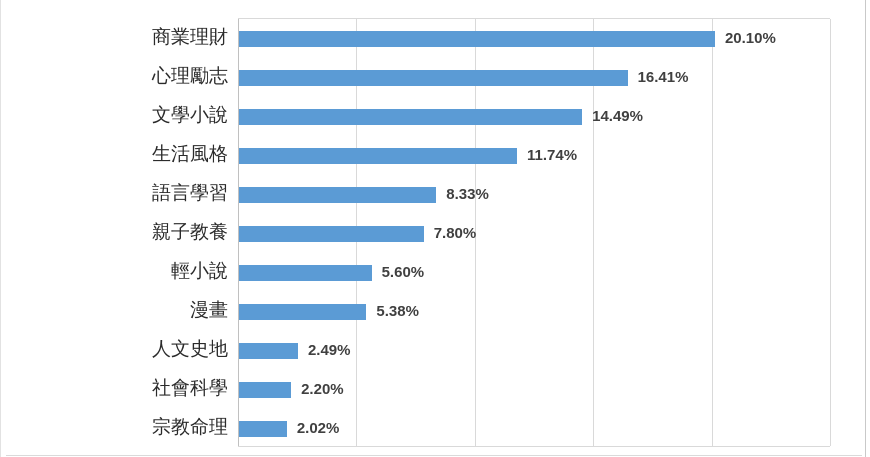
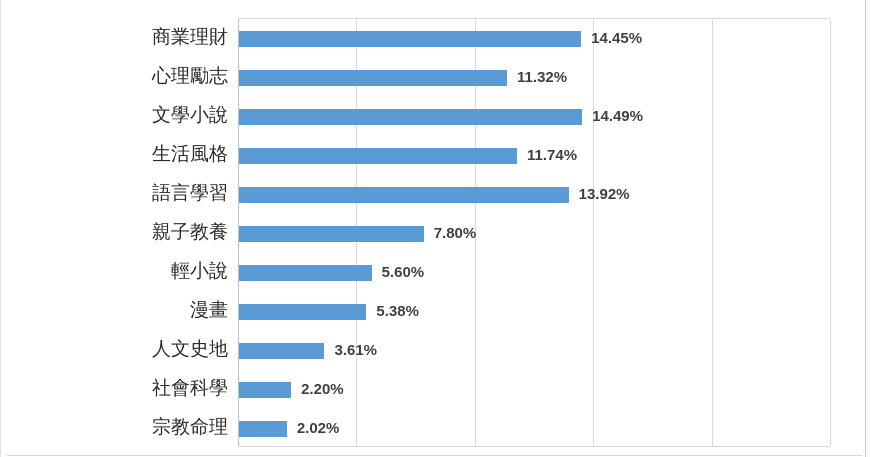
商業理財: 20.10% -> 14.45%
心理勵志: 16.41% -> 11.32%
語言學習: 8.33% -> 13.92%
人文史地: 2.49% -> 3.61%
